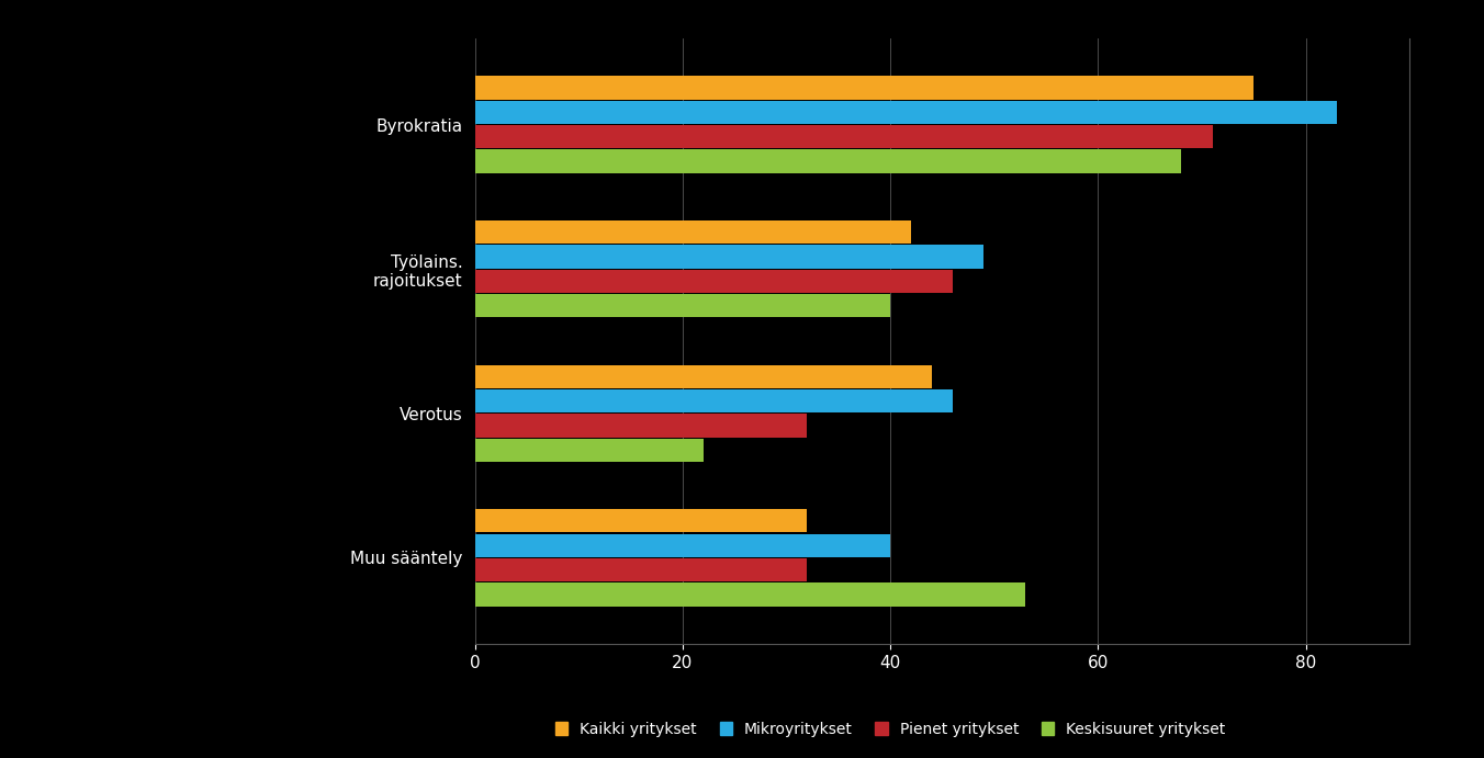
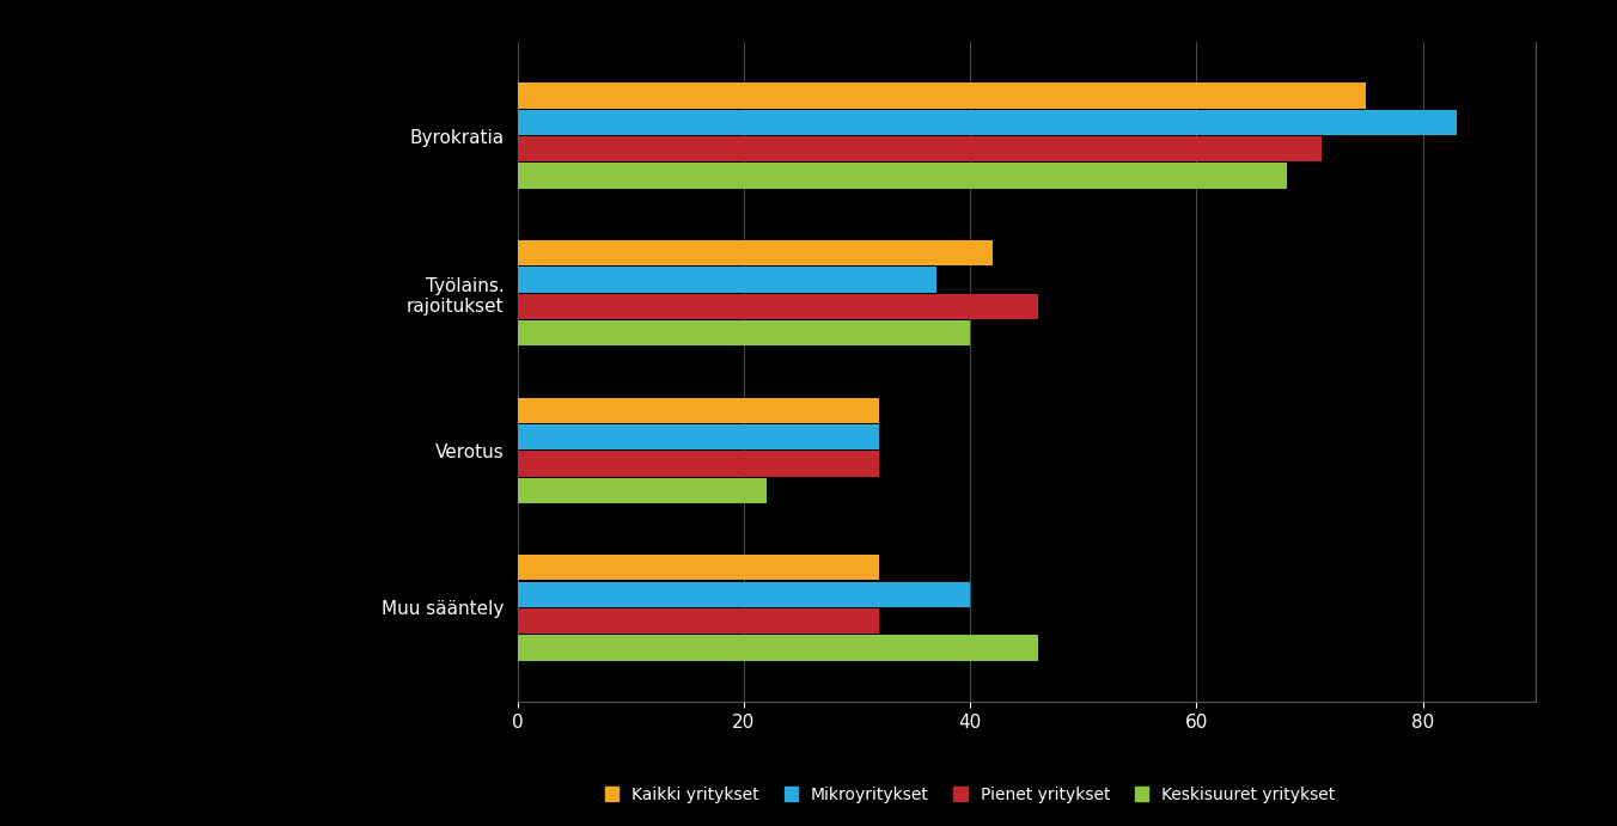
Mikroyritykset/Työlains. rajoitukset: 49 -> 37
Kaikki yritykset/Verotus: 44 -> 32
Mikroyritykset/Verotus: 46 -> 32
Keskisuuret yritykset/Muu sääntely: 53 -> 46
